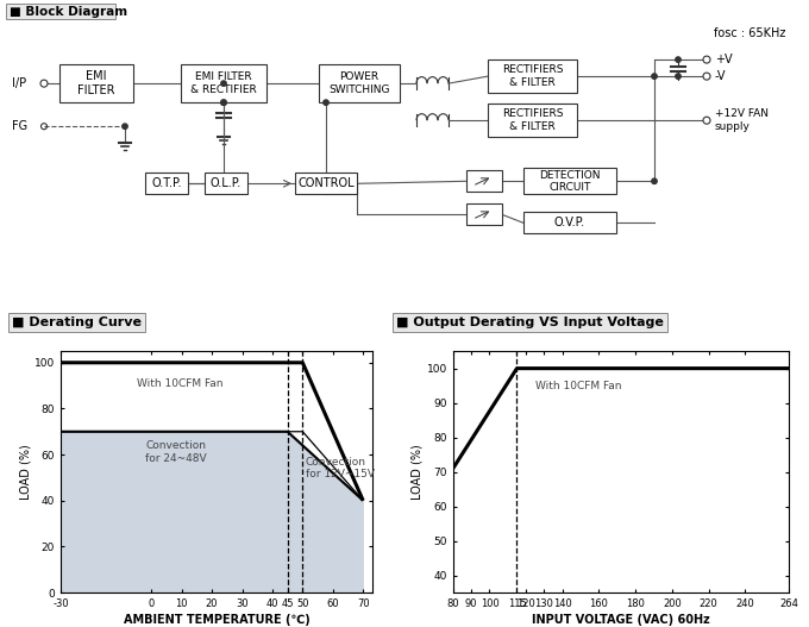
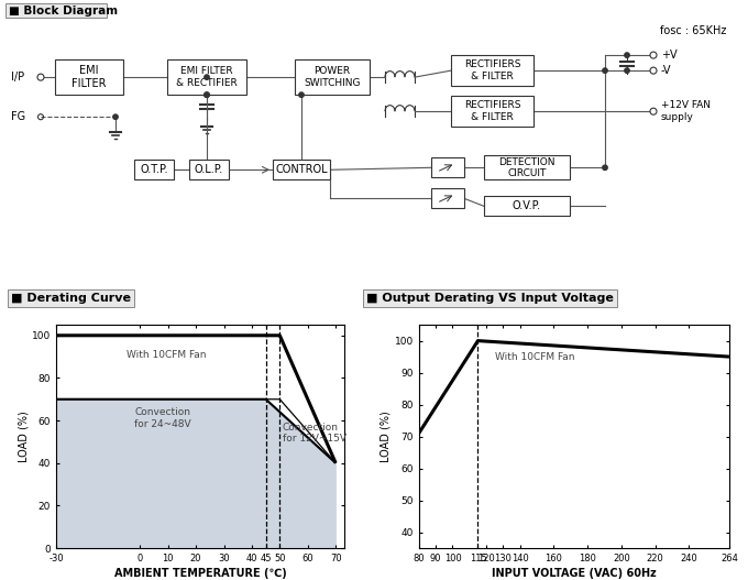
264: 100 -> 95
